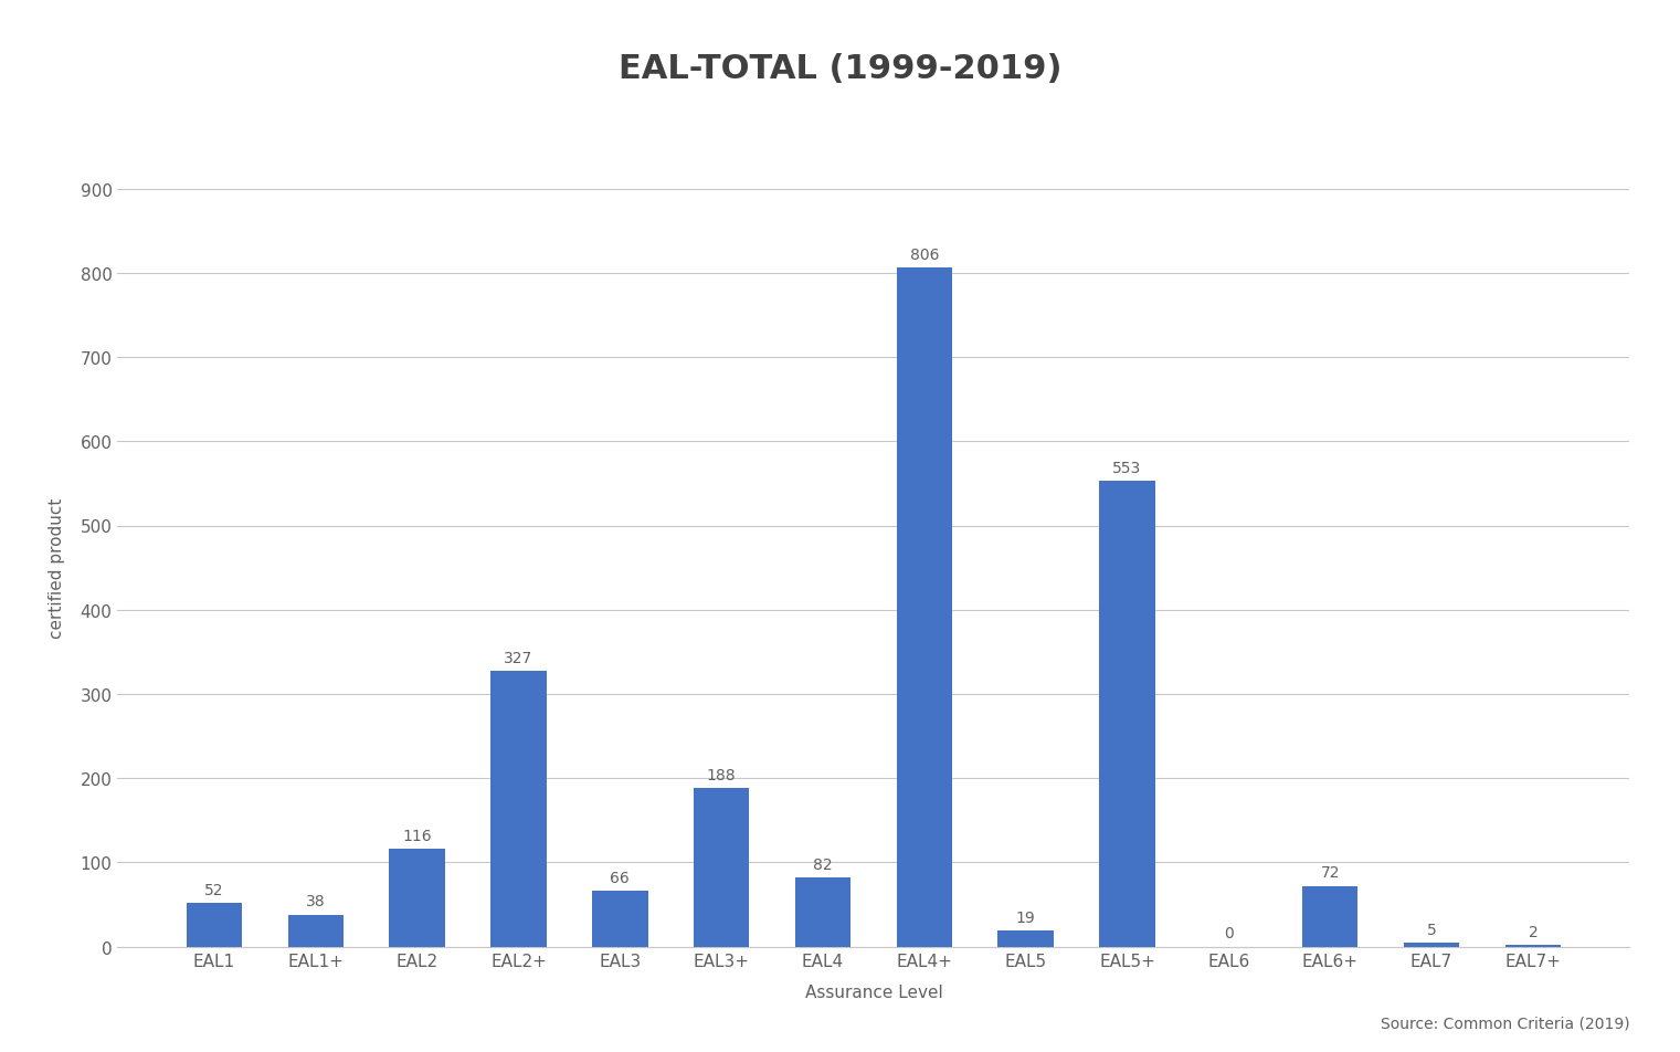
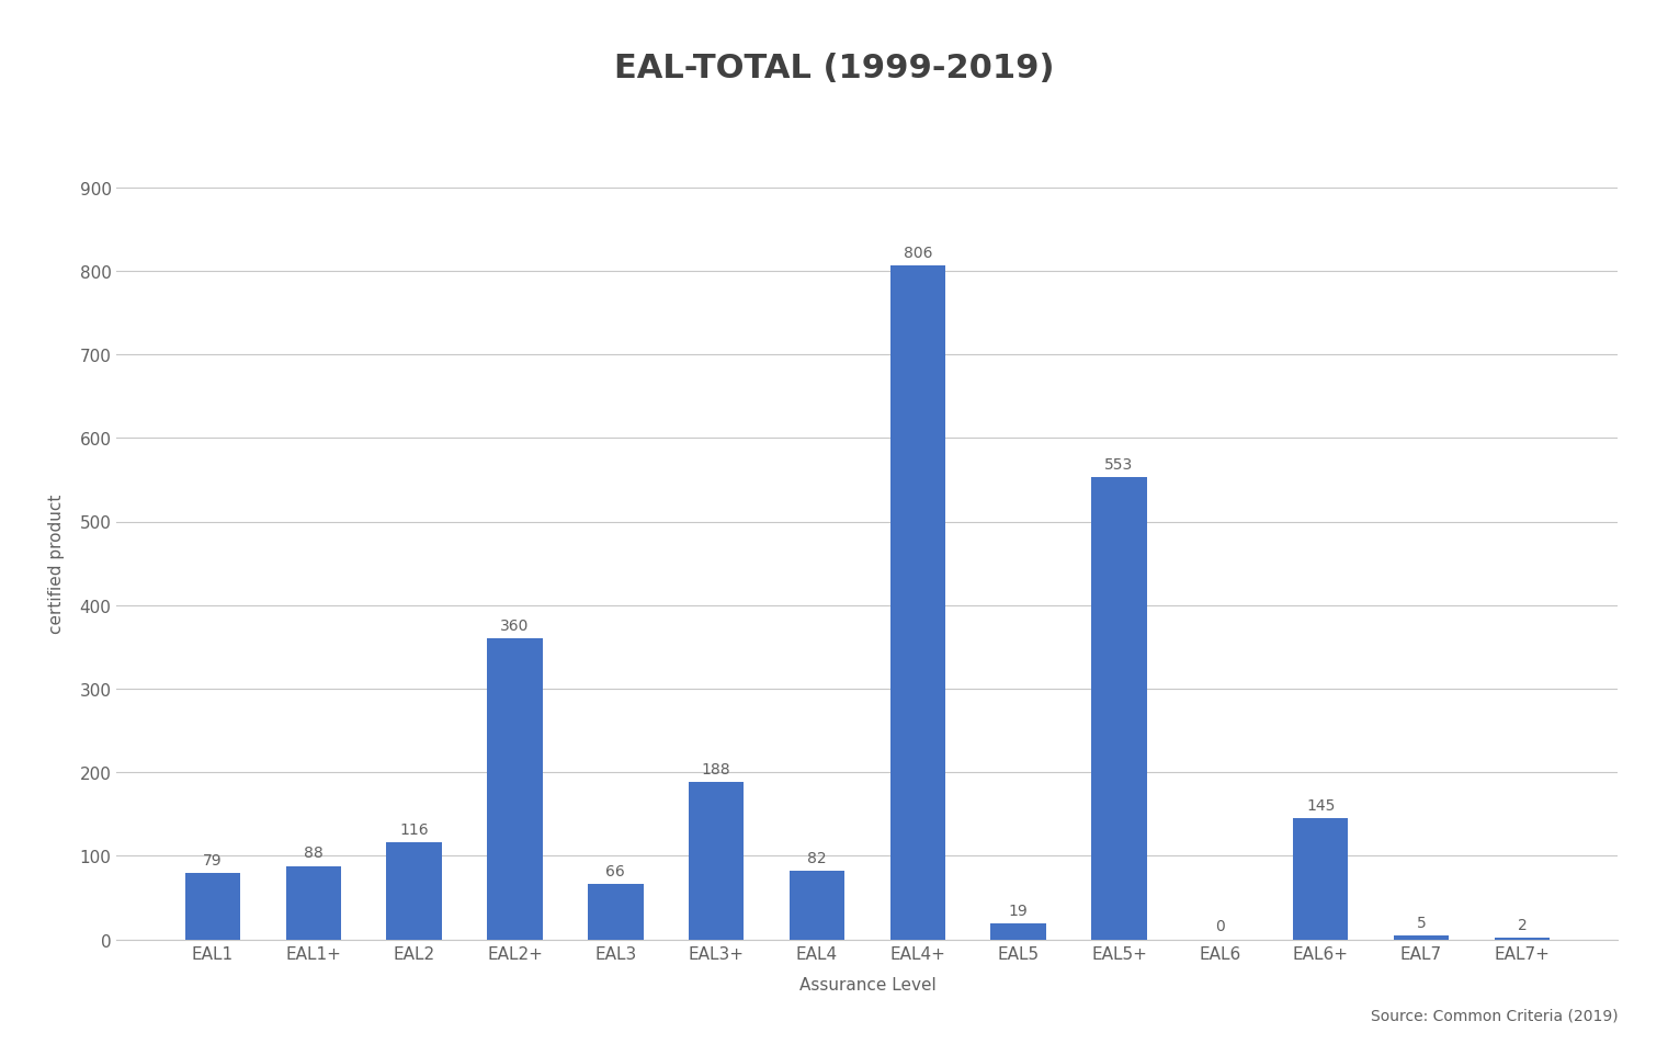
EAL1: 52 -> 79
EAL1+: 38 -> 88
EAL2+: 327 -> 360
EAL6+: 72 -> 145
